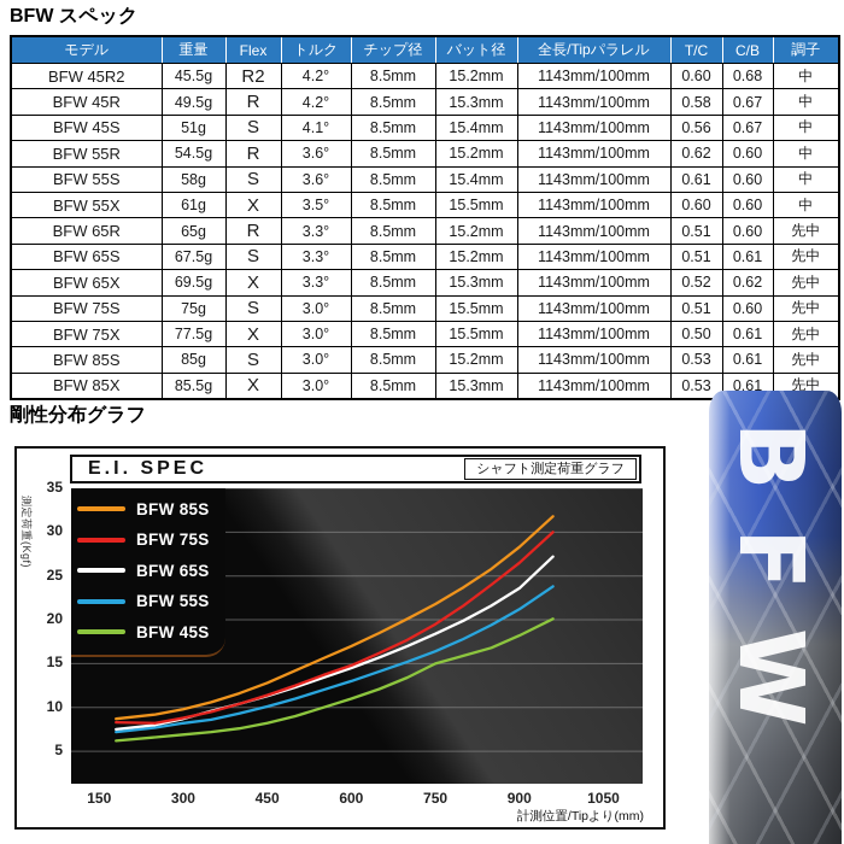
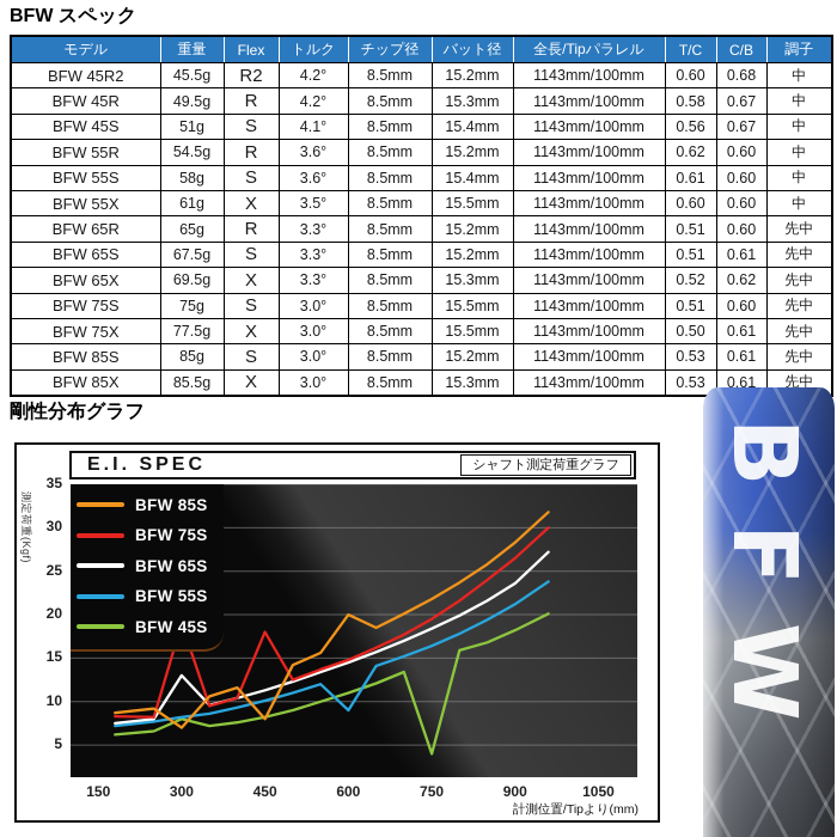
BFW 85S/300: 10 -> 7
BFW 75S/300: 9 -> 19
BFW 65S/300: 9 -> 13
BFW 45S/300: 7 -> 8
BFW 85S/450: 13 -> 8
BFW 75S/450: 11 -> 18
BFW 85S/600: 17 -> 20
BFW 55S/600: 13 -> 9
BFW 45S/750: 15 -> 4
